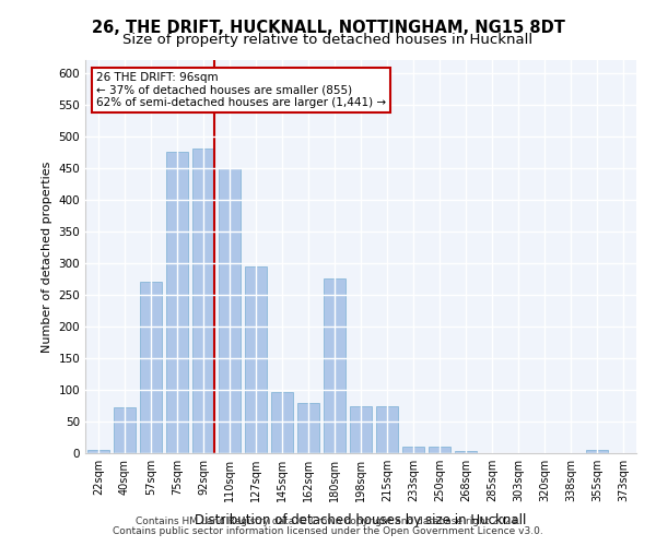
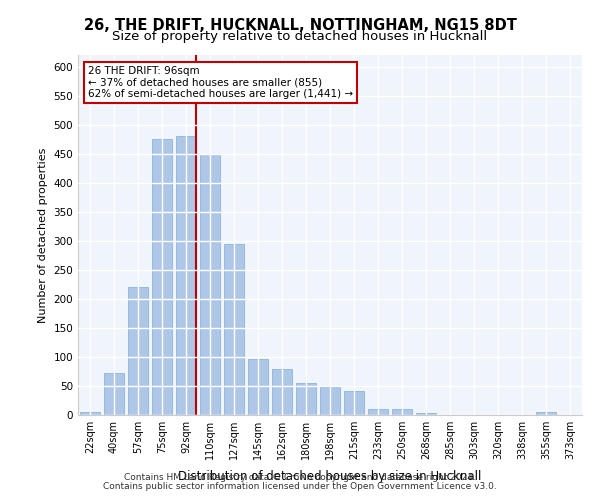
57sqm: 270 -> 220
180sqm: 276 -> 55
198sqm: 74 -> 48
215sqm: 74 -> 42
